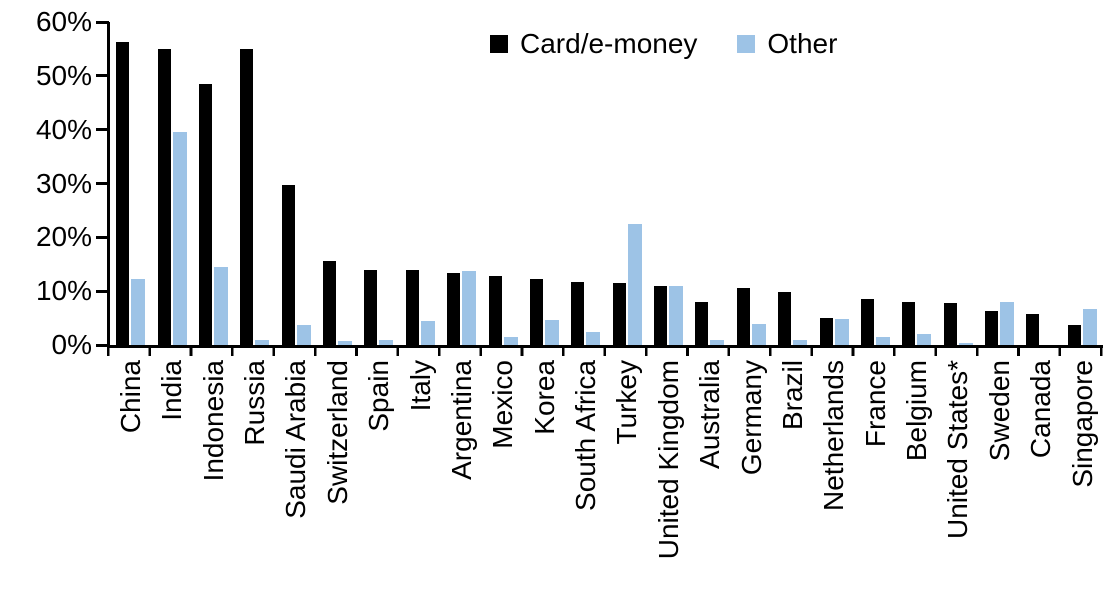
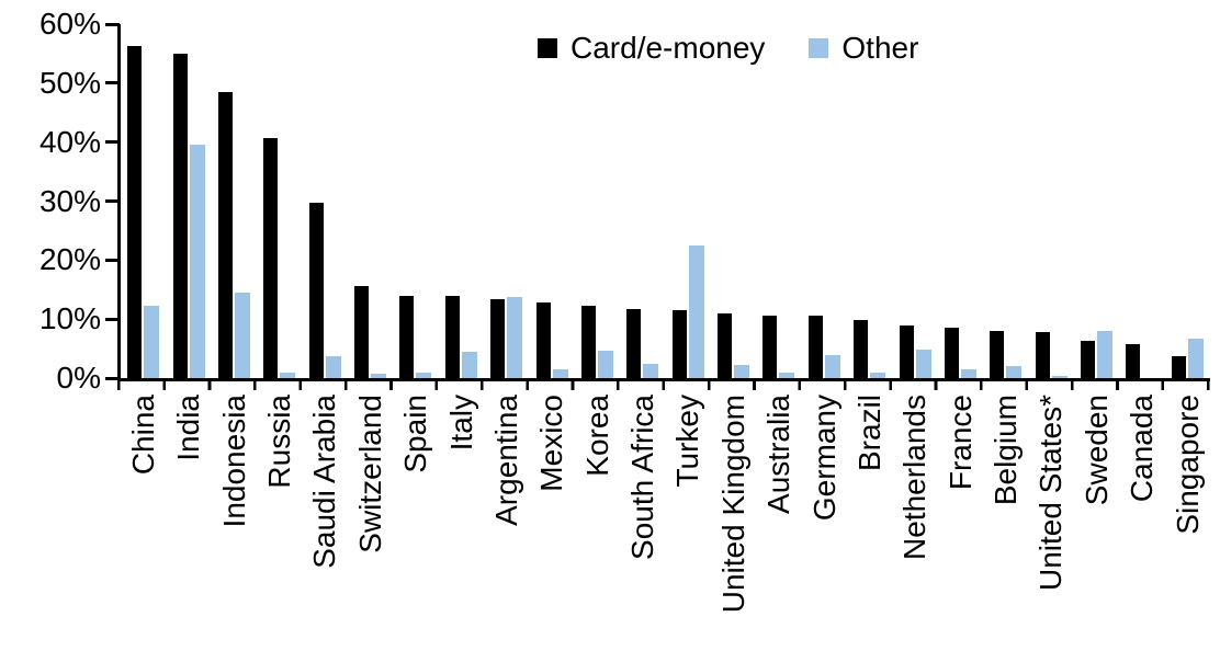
Card/e-money/Russia: 55% -> 41%
Other/United Kingdom: 11% -> 2%
Card/e-money/Australia: 8% -> 11%
Card/e-money/Netherlands: 5% -> 9%
